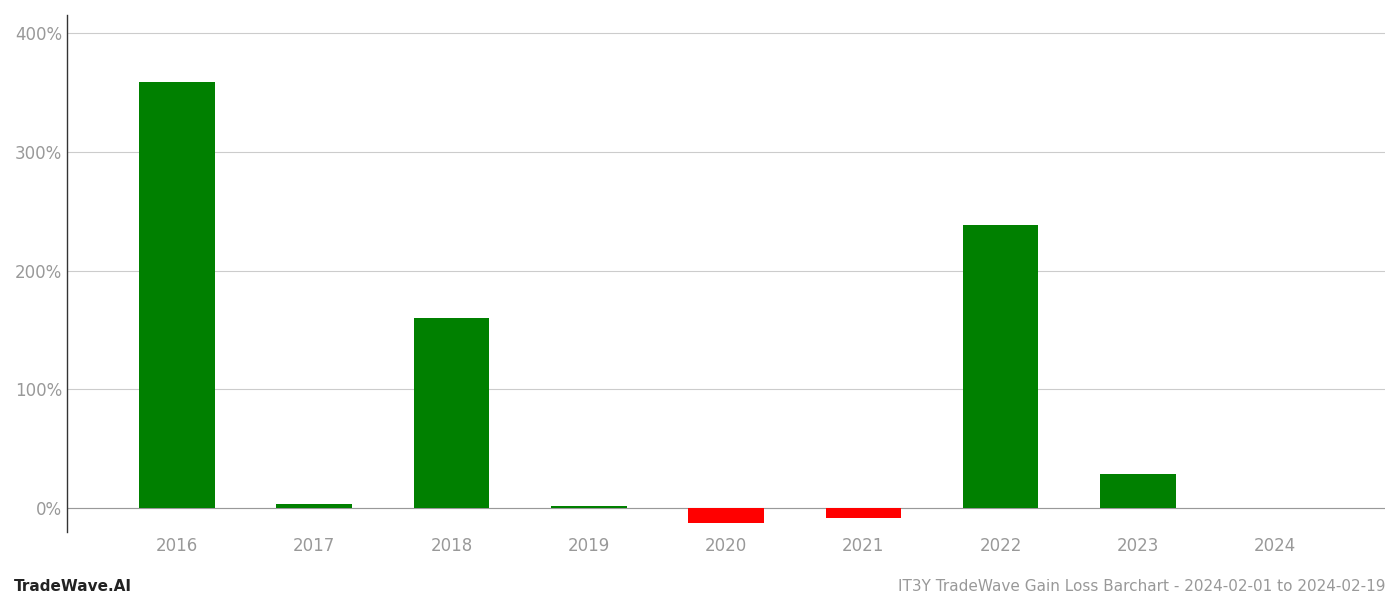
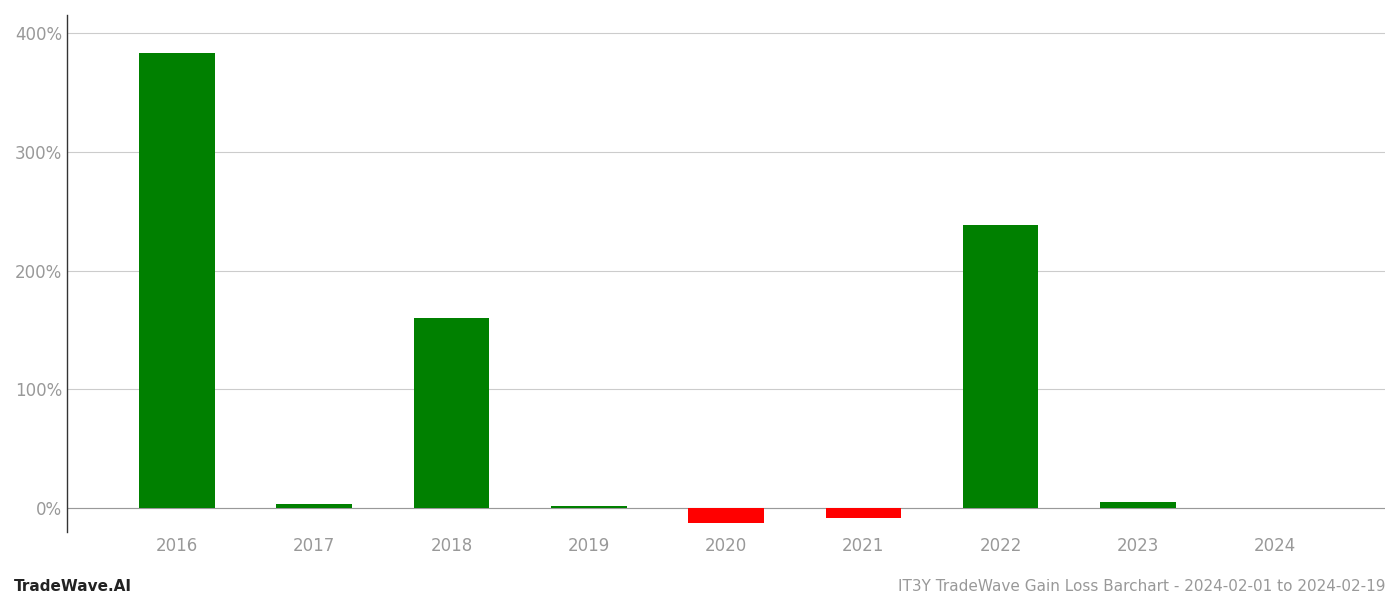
2016: 359% -> 383%
2023: 29% -> 5%
